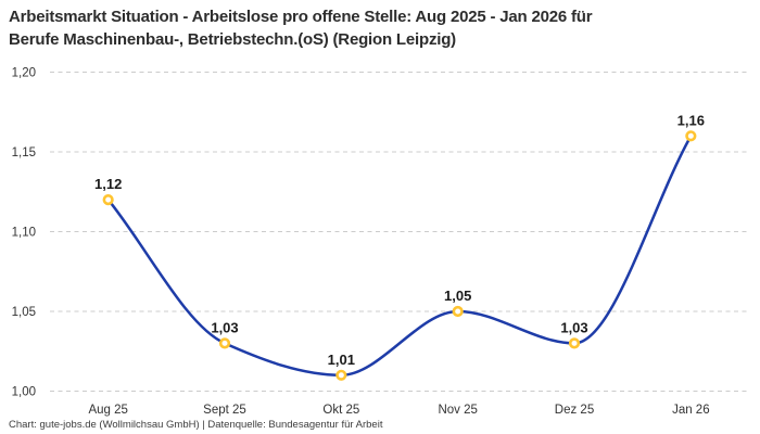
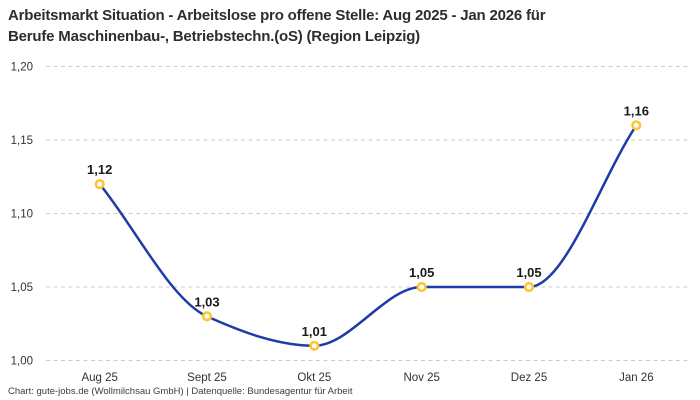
Dez 25: 1,03 -> 1,05
